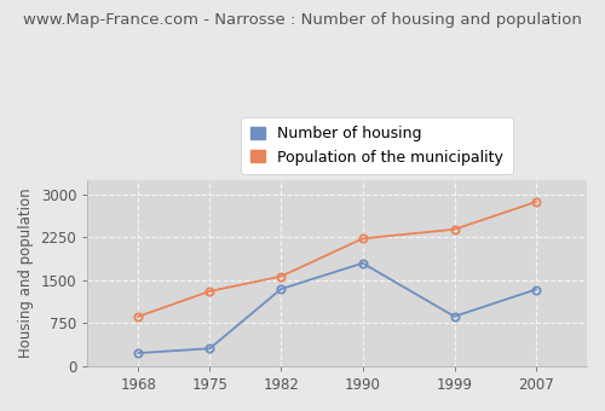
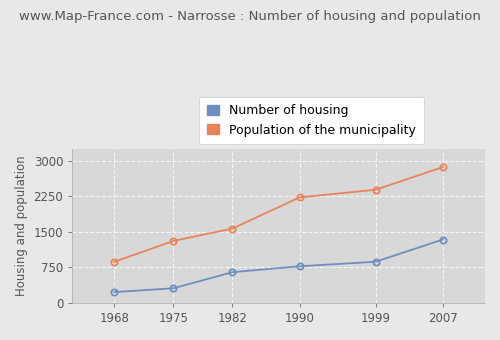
Number of housing/1982: 1350 -> 650
Number of housing/1990: 1800 -> 780
